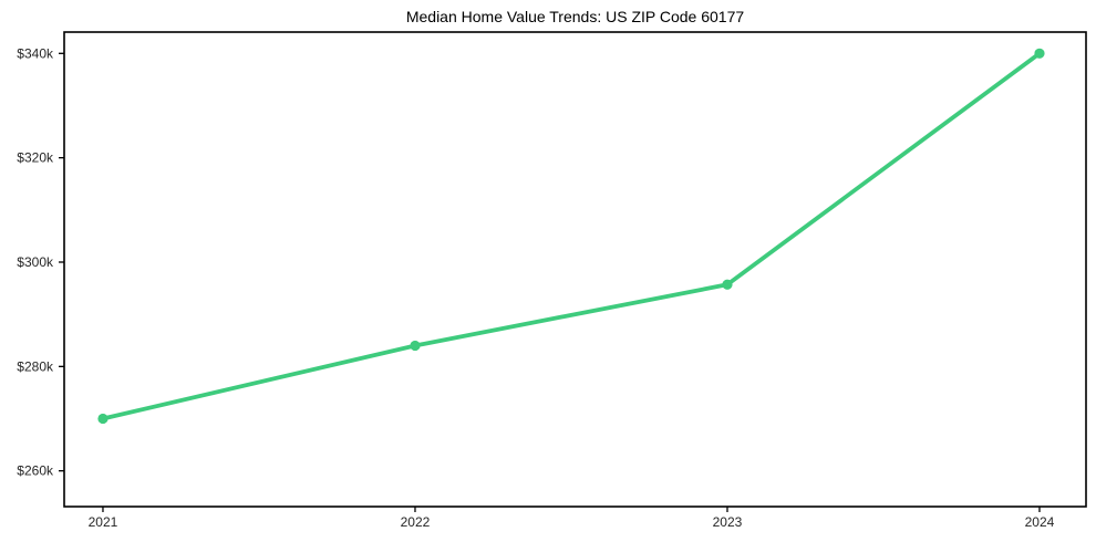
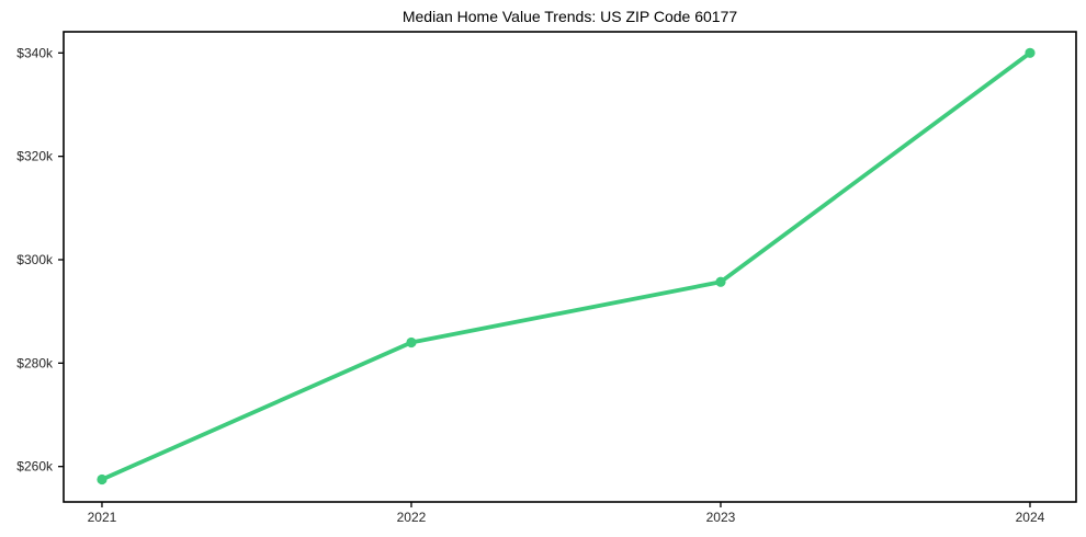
2021: $270k -> $258k
